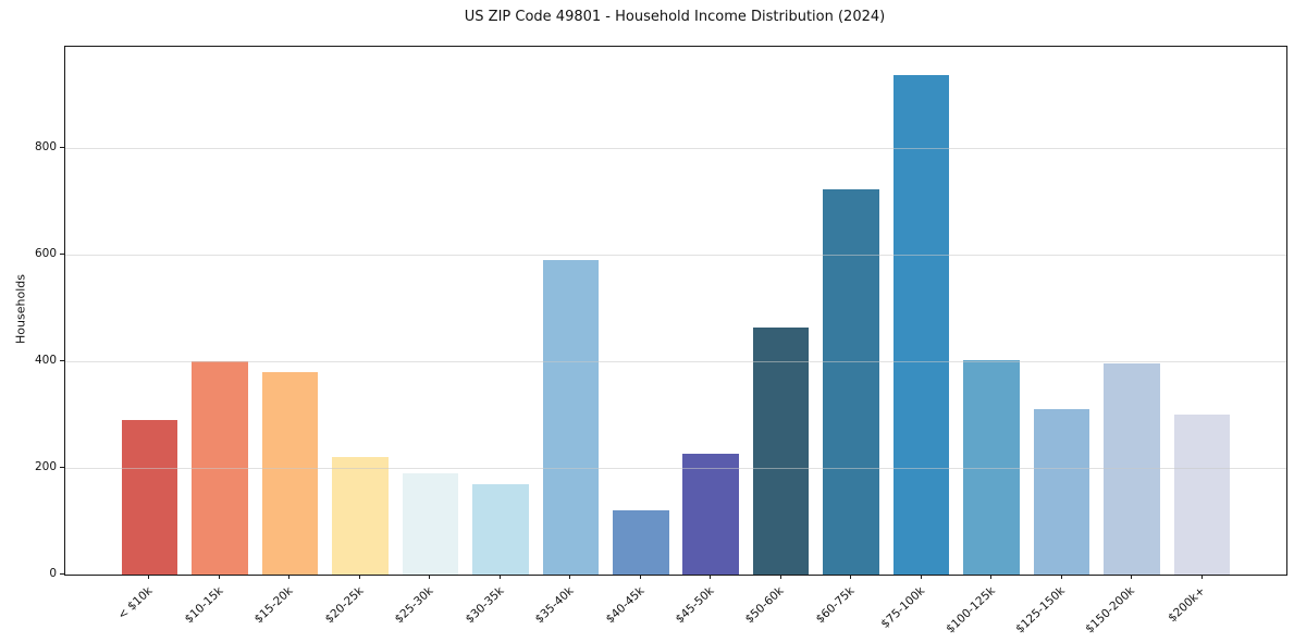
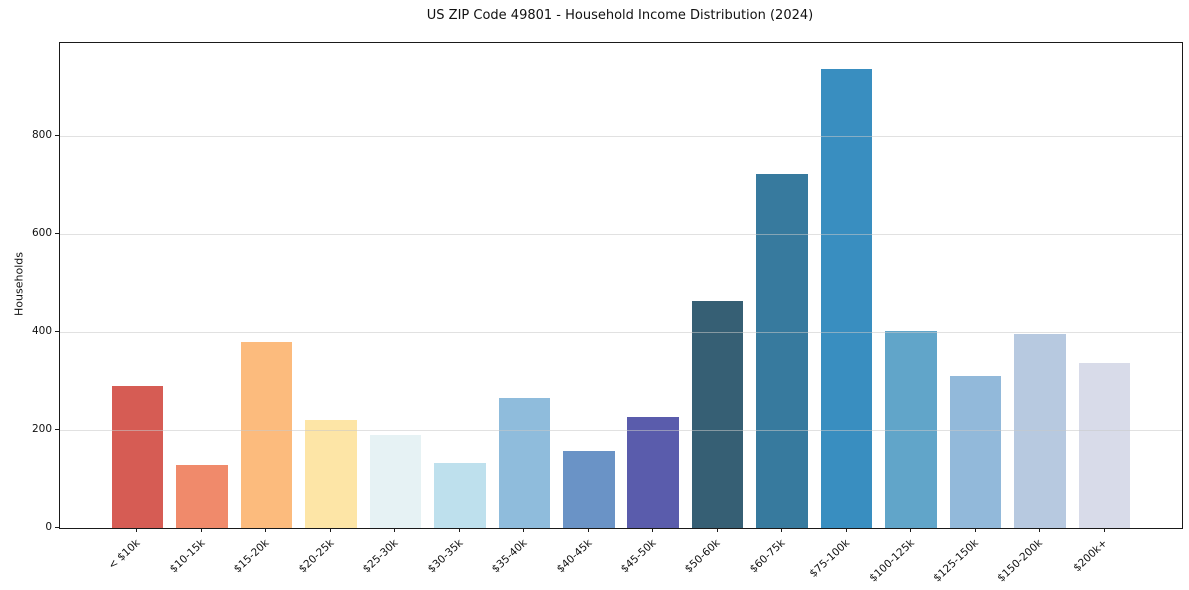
$10-15k: 400 -> 130
$30-35k: 170 -> 130
$35-40k: 590 -> 260
$40-45k: 120 -> 160
$200k+: 300 -> 340
